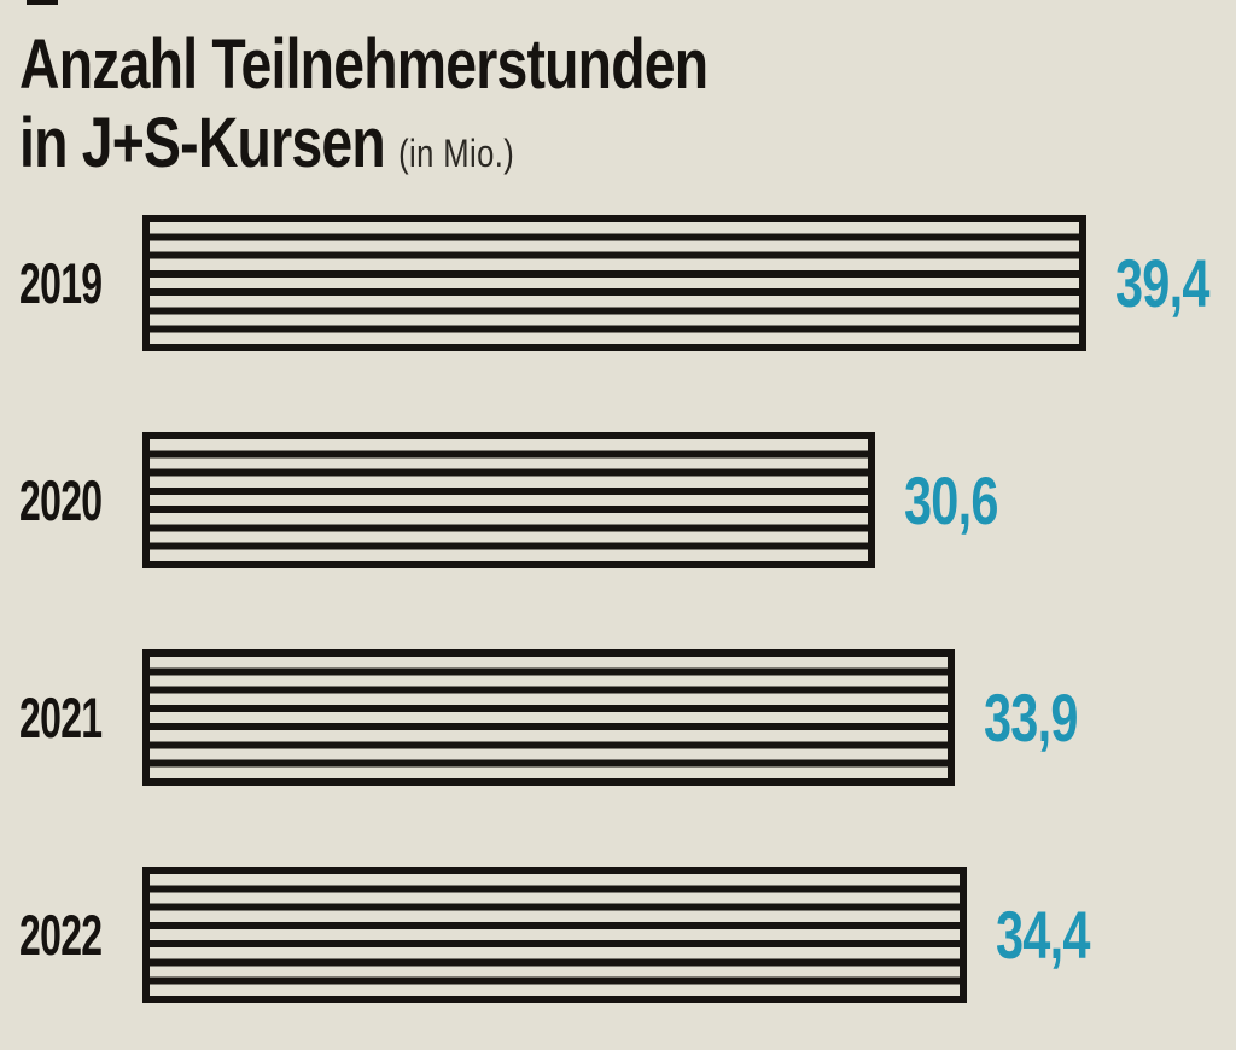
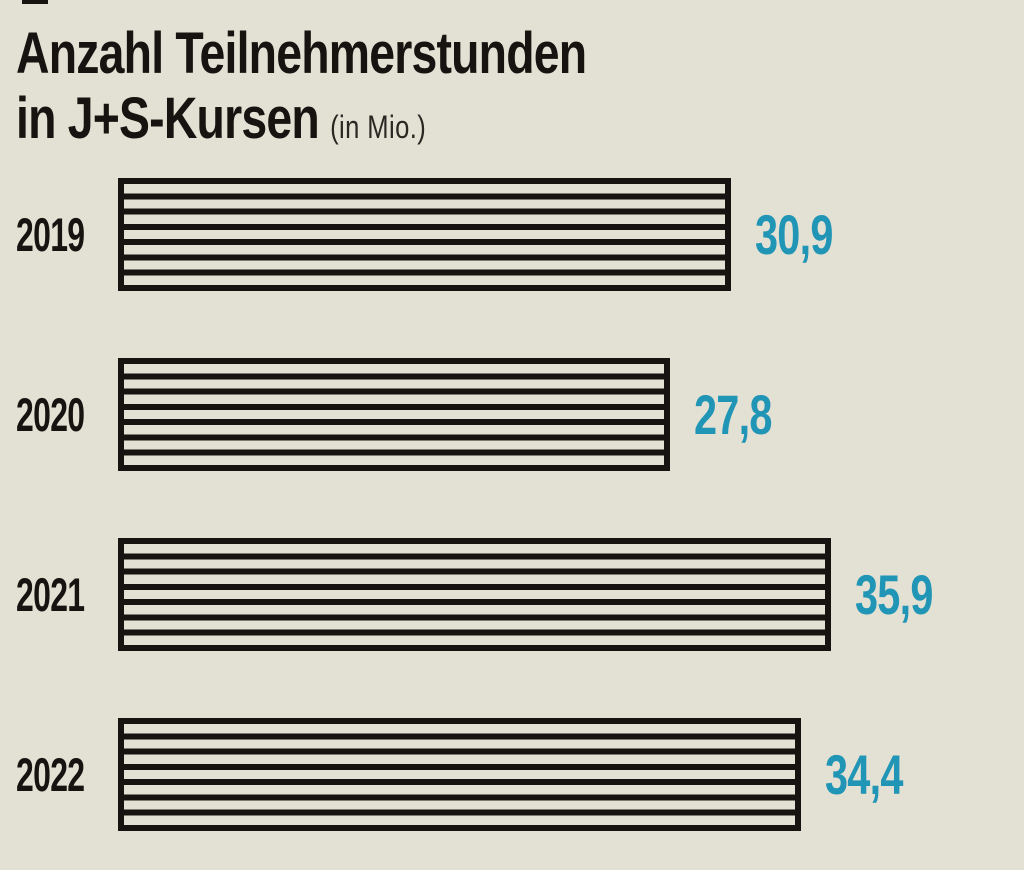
2019: 39,4 -> 30,9
2020: 30,6 -> 27,8
2021: 33,9 -> 35,9
